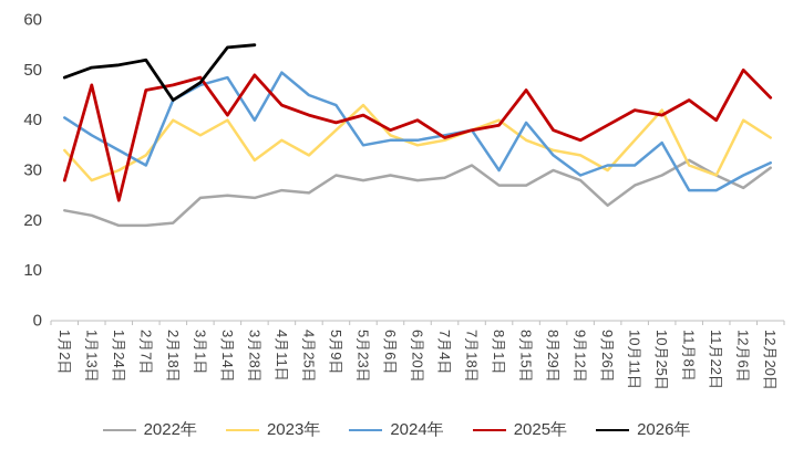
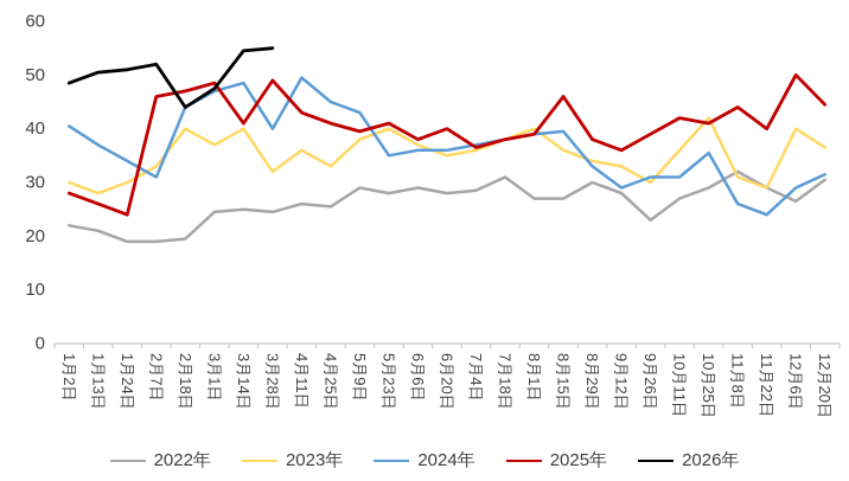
2023年/1月2日: 34 -> 30
2025年/1月13日: 47 -> 26
2023年/5月23日: 43 -> 40
2024年/8月1日: 30 -> 39
2024年/11月22日: 26 -> 24
